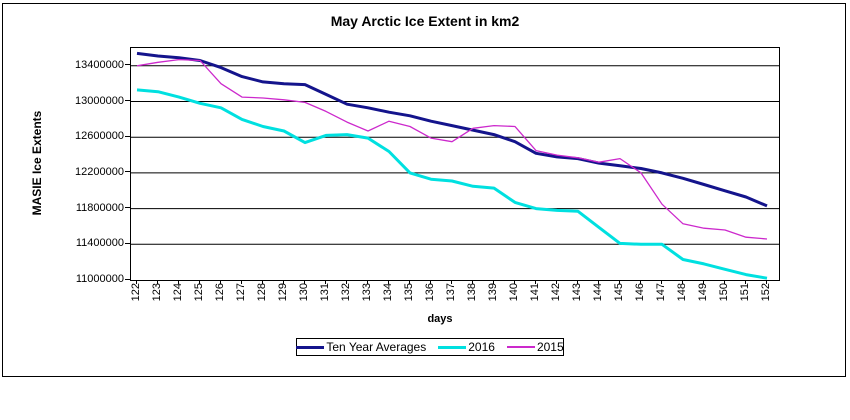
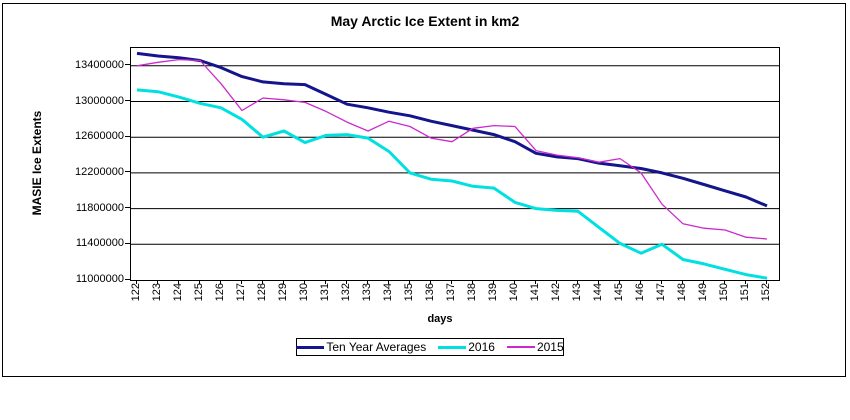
2015/127: 13000000 -> 12900000
2016/128: 12700000 -> 12600000
2016/146: 11400000 -> 11300000
